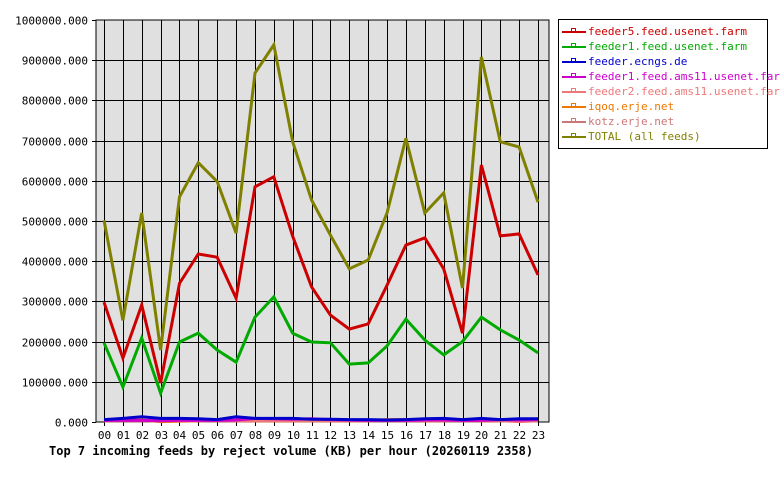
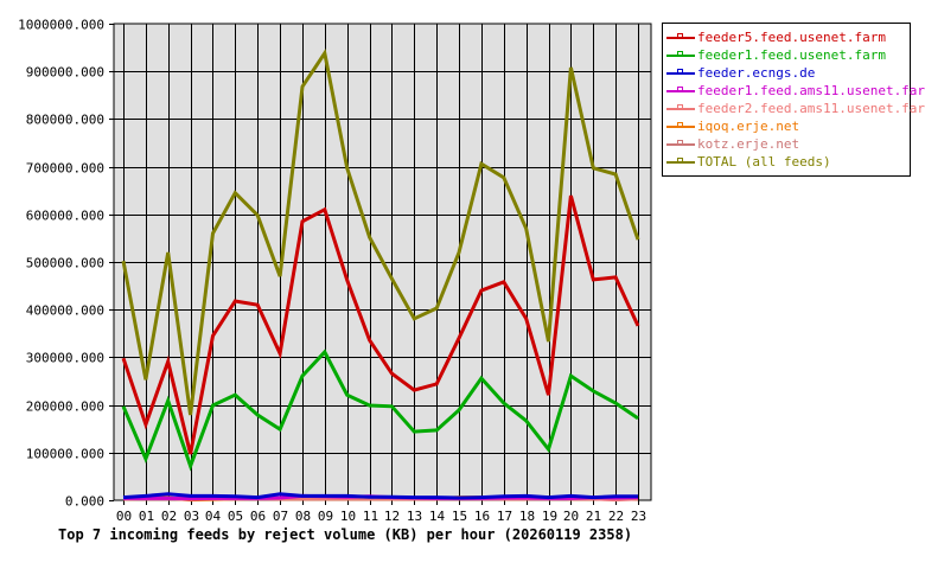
TOTAL (all feeds)/17: 520000 -> 680000
feeder1.feed.usenet.farm/19: 200000 -> 110000
